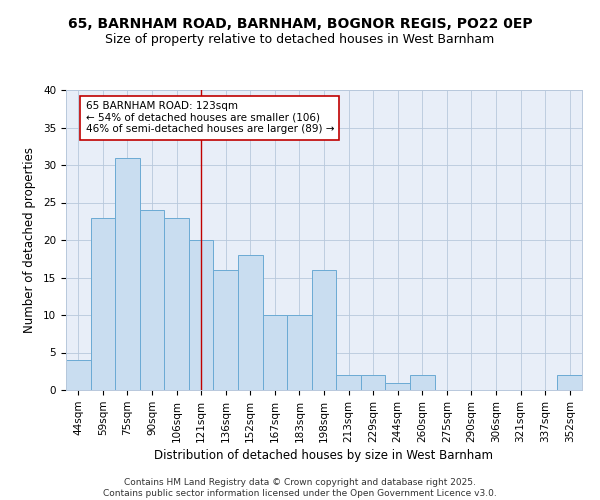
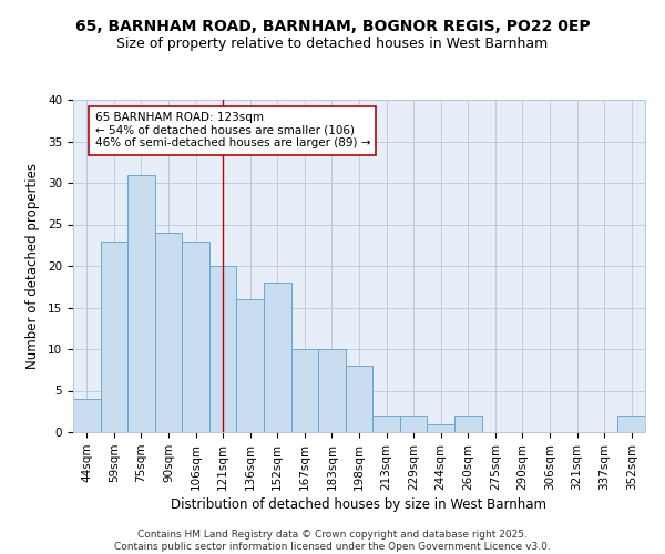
198sqm: 16 -> 8
